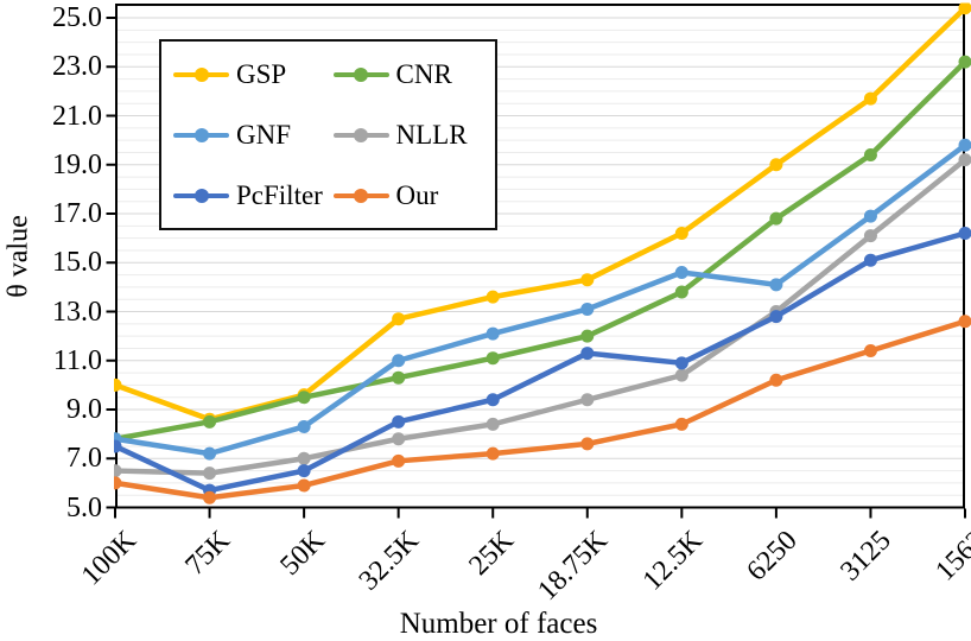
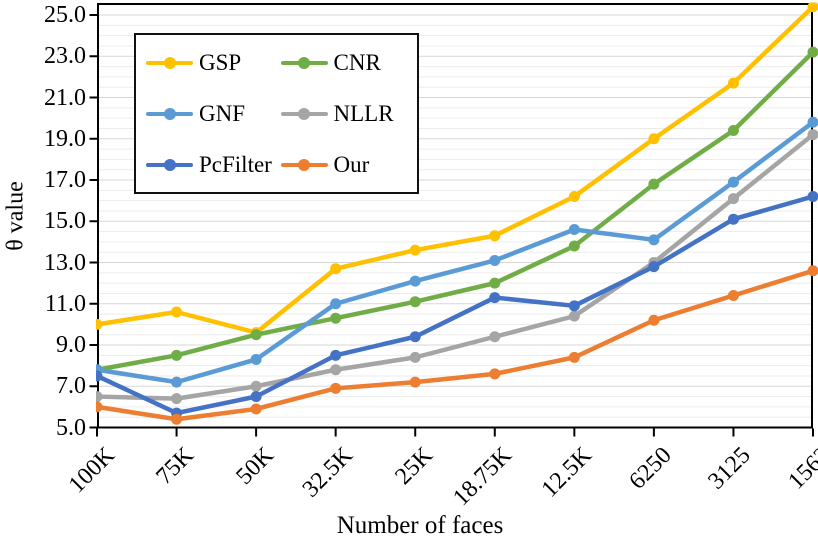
GSP/75K: 8.6 -> 10.6
